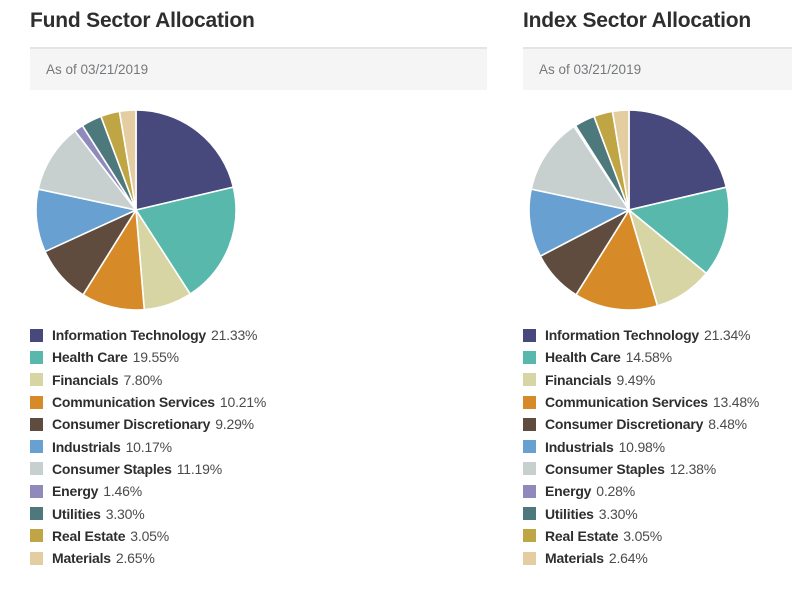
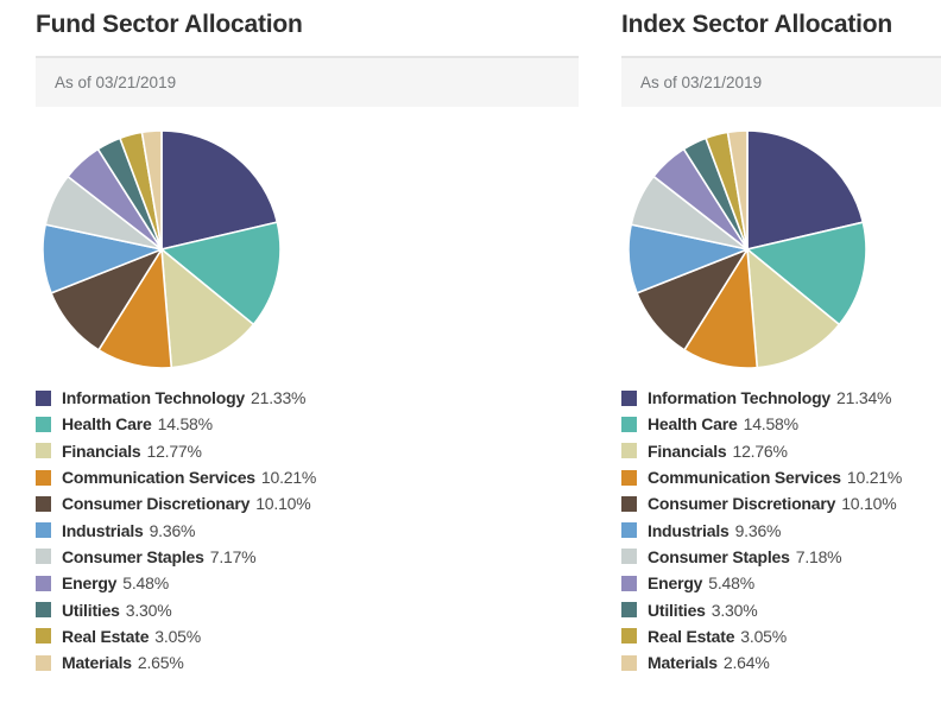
Fund Sector Allocation/Health Care: 19.55% -> 14.58%
Fund Sector Allocation/Financials: 7.80% -> 12.77%
Fund Sector Allocation/Consumer Discretionary: 9.29% -> 10.10%
Fund Sector Allocation/Industrials: 10.17% -> 9.36%
Fund Sector Allocation/Consumer Staples: 11.19% -> 7.17%
Fund Sector Allocation/Energy: 1.46% -> 5.48%
Index Sector Allocation/Financials: 9.49% -> 12.76%
Index Sector Allocation/Communication Services: 13.48% -> 10.21%
Index Sector Allocation/Consumer Discretionary: 8.48% -> 10.10%
Index Sector Allocation/Industrials: 10.98% -> 9.36%
Index Sector Allocation/Consumer Staples: 12.38% -> 7.18%
Index Sector Allocation/Energy: 0.28% -> 5.48%
